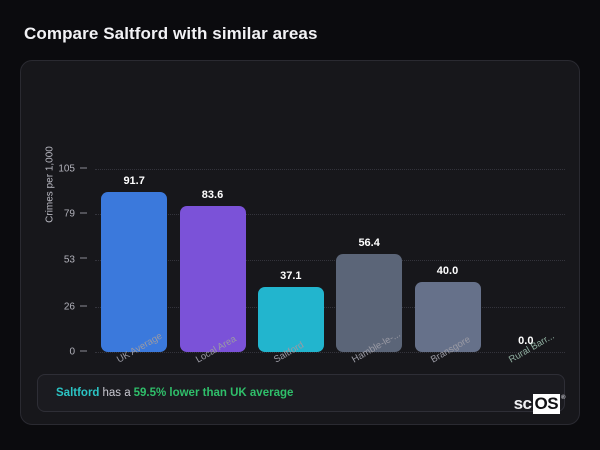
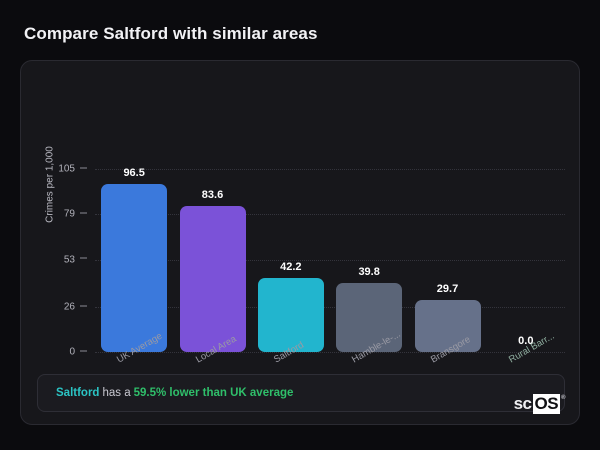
UK Average: 91.7 -> 96.5
Saltford: 37.1 -> 42.2
Hamble-le-...: 56.4 -> 39.8
Bransgore: 40.0 -> 29.7
